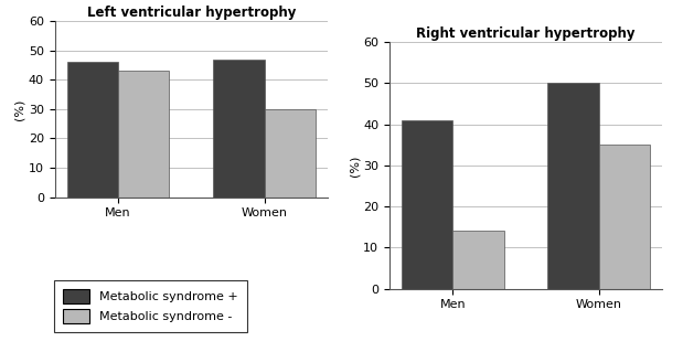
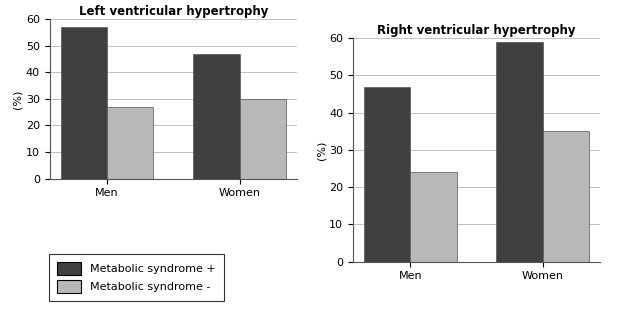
Left ventricular hypertrophy/Metabolic syndrome +/Men: 46 -> 57
Left ventricular hypertrophy/Metabolic syndrome -/Men: 43 -> 27
Right ventricular hypertrophy/Metabolic syndrome +/Men: 41 -> 47
Right ventricular hypertrophy/Metabolic syndrome -/Men: 14 -> 24
Right ventricular hypertrophy/Metabolic syndrome +/Women: 50 -> 59
